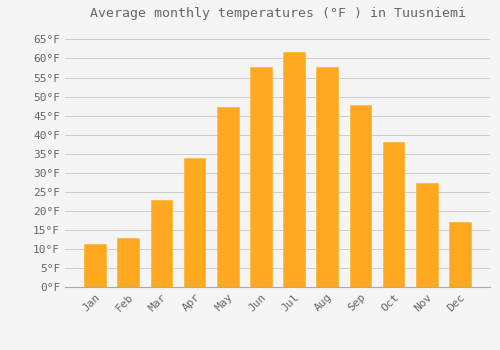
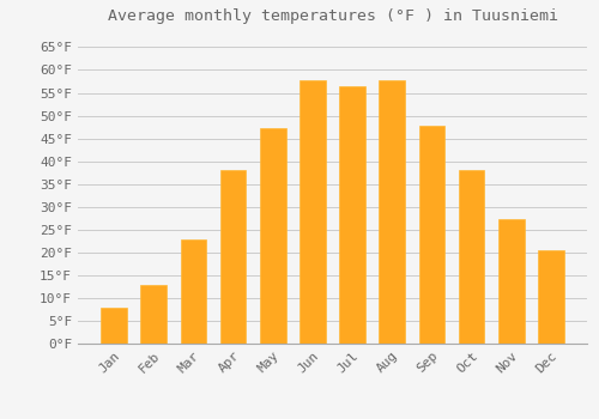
Jan: 11.2°F -> 8.0°F
Apr: 33.8°F -> 38.0°F
Jul: 61.7°F -> 56.5°F
Dec: 17.1°F -> 20.5°F
